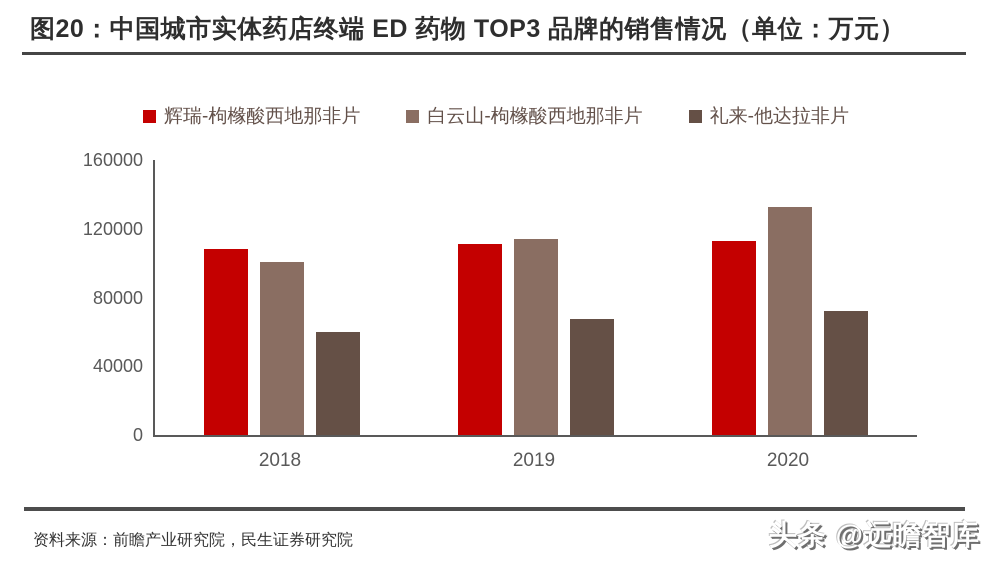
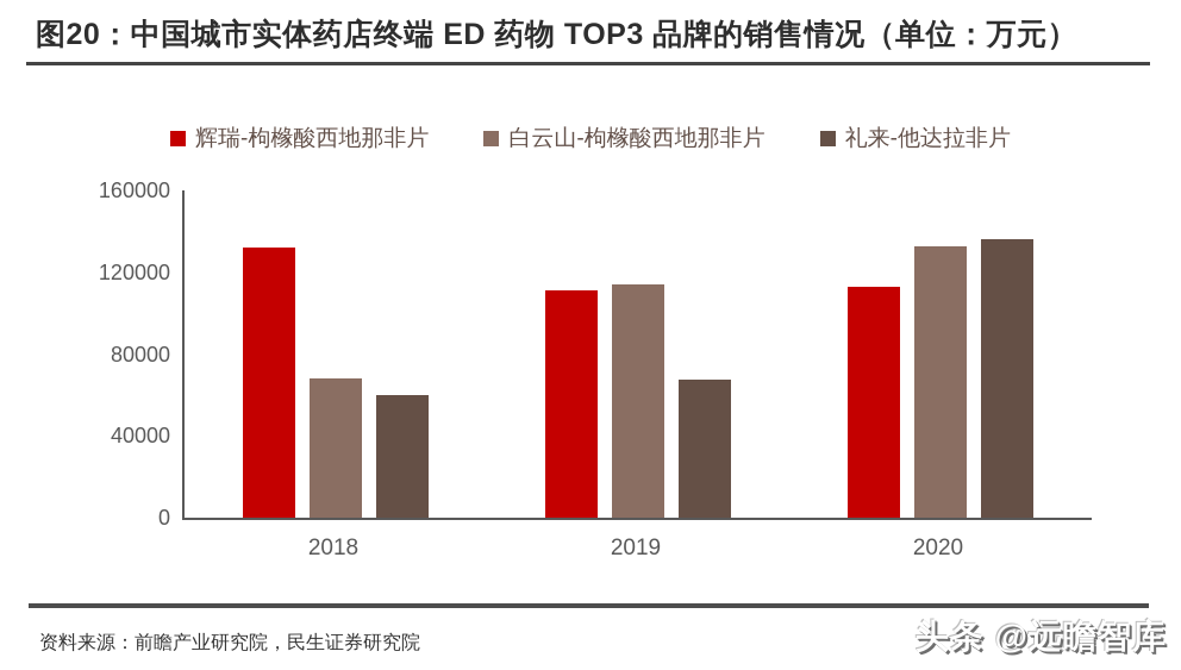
辉瑞-枸橼酸西地那非片/2018: 108000 -> 132000
白云山-枸橼酸西地那非片/2018: 100000 -> 68000
礼来-他达拉非片/2020: 72000 -> 136000
